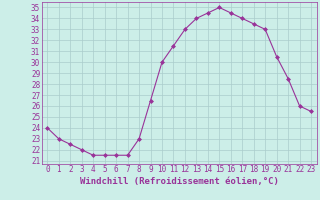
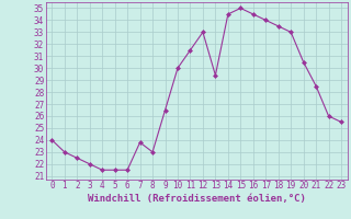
7: 21.5 -> 23.8
13: 34.0 -> 29.4
